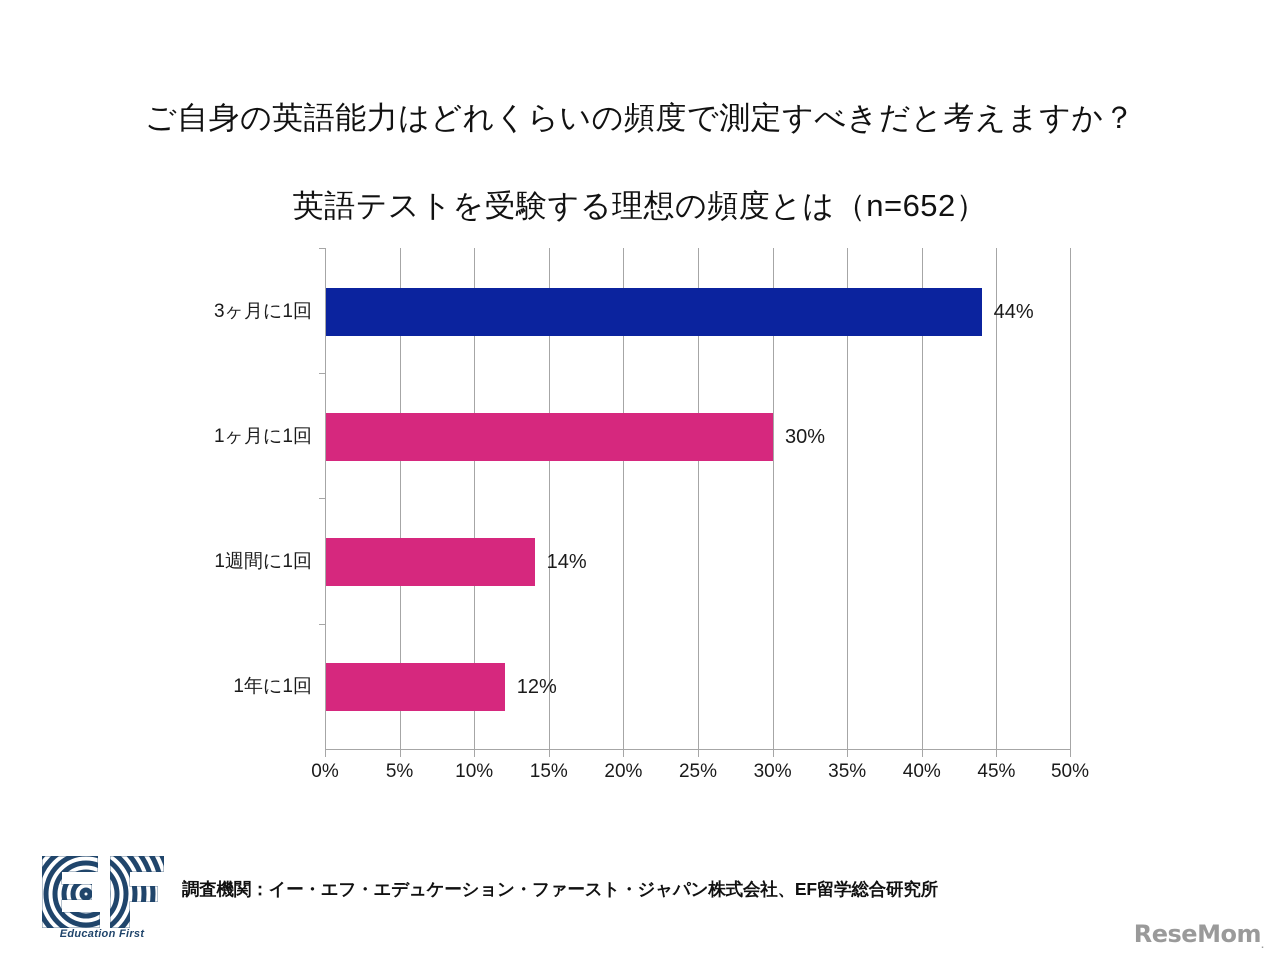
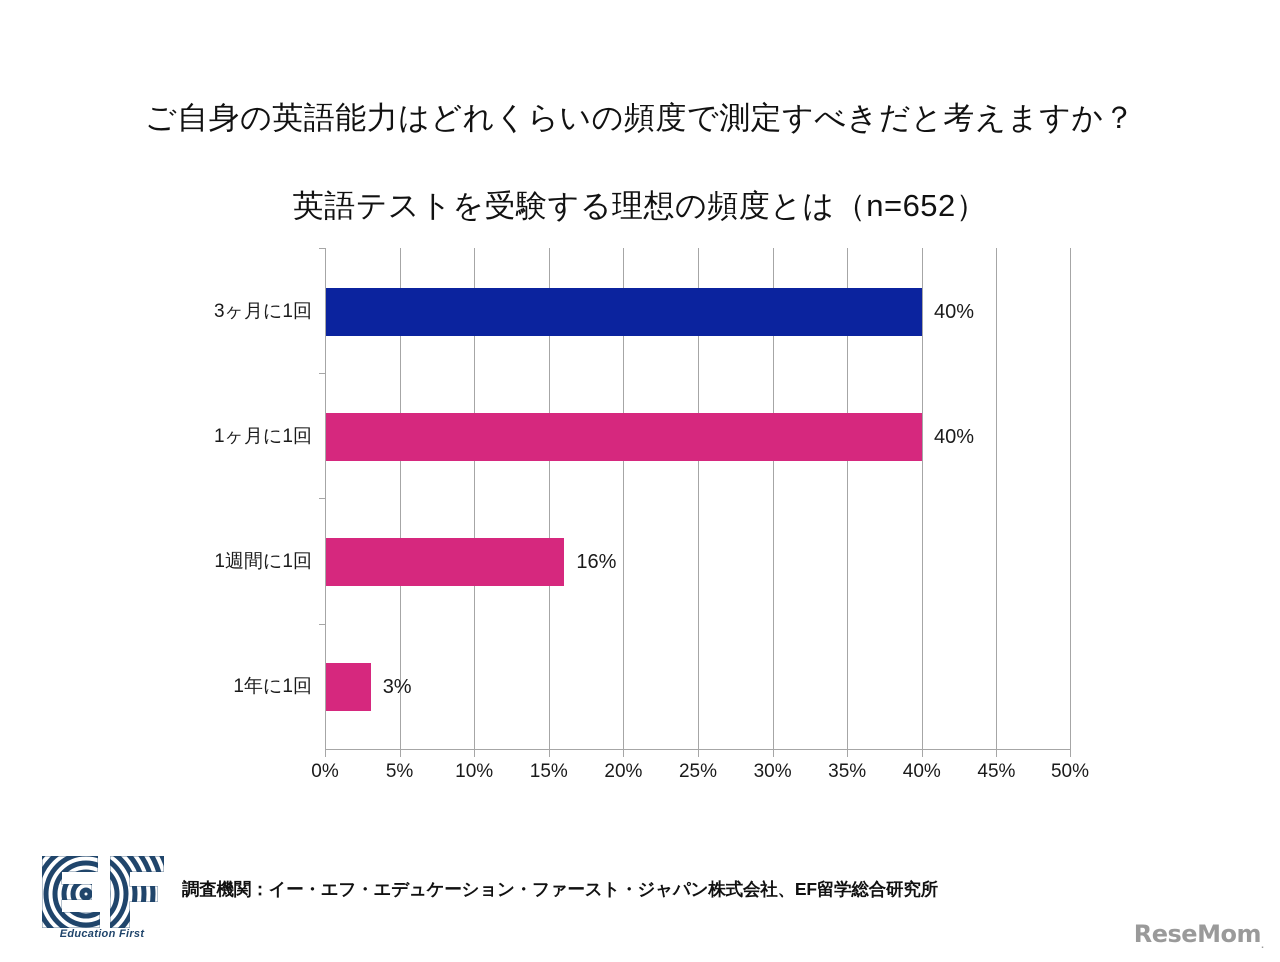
3ヶ月に1回: 44% -> 40%
1ヶ月に1回: 30% -> 40%
1週間に1回: 14% -> 16%
1年に1回: 12% -> 3%
